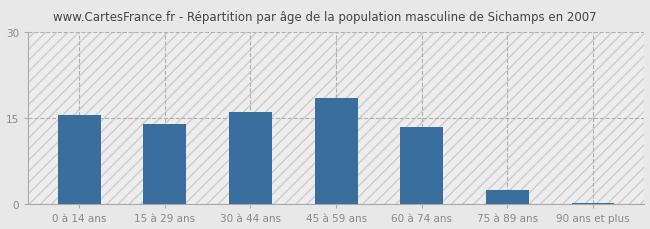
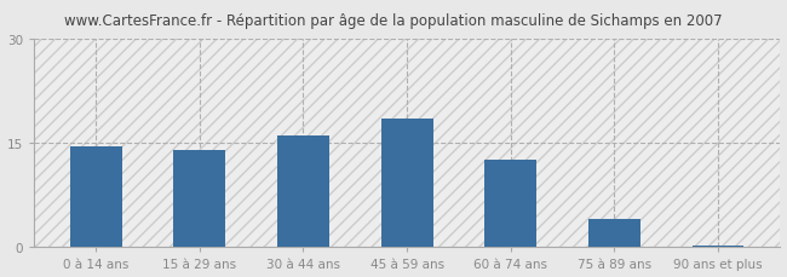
0 à 14 ans: 15.5 -> 14.4
60 à 74 ans: 13.5 -> 12.6
75 à 89 ans: 2.5 -> 4.0
